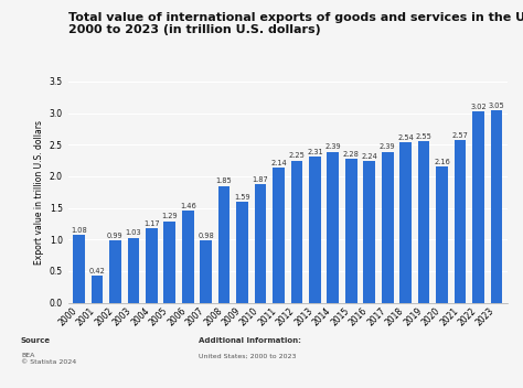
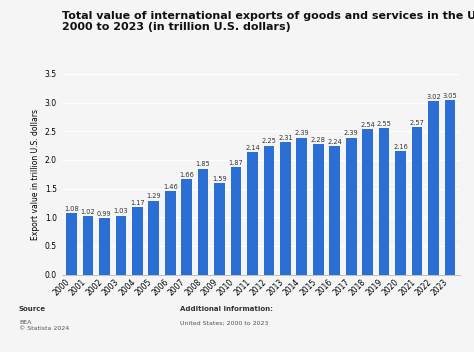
2001: 0.42 -> 1.02
2007: 0.98 -> 1.66
